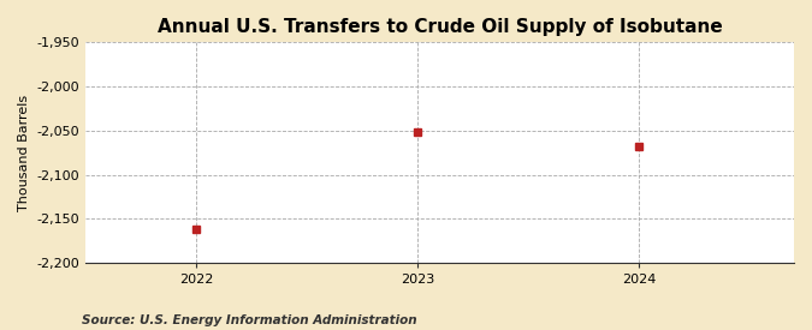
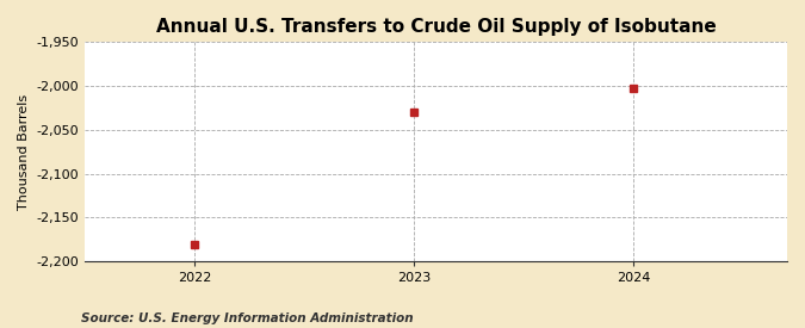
2022: -2,162 -> -2,181
2023: -2,052 -> -2,030
2024: -2,068 -> -2,003
